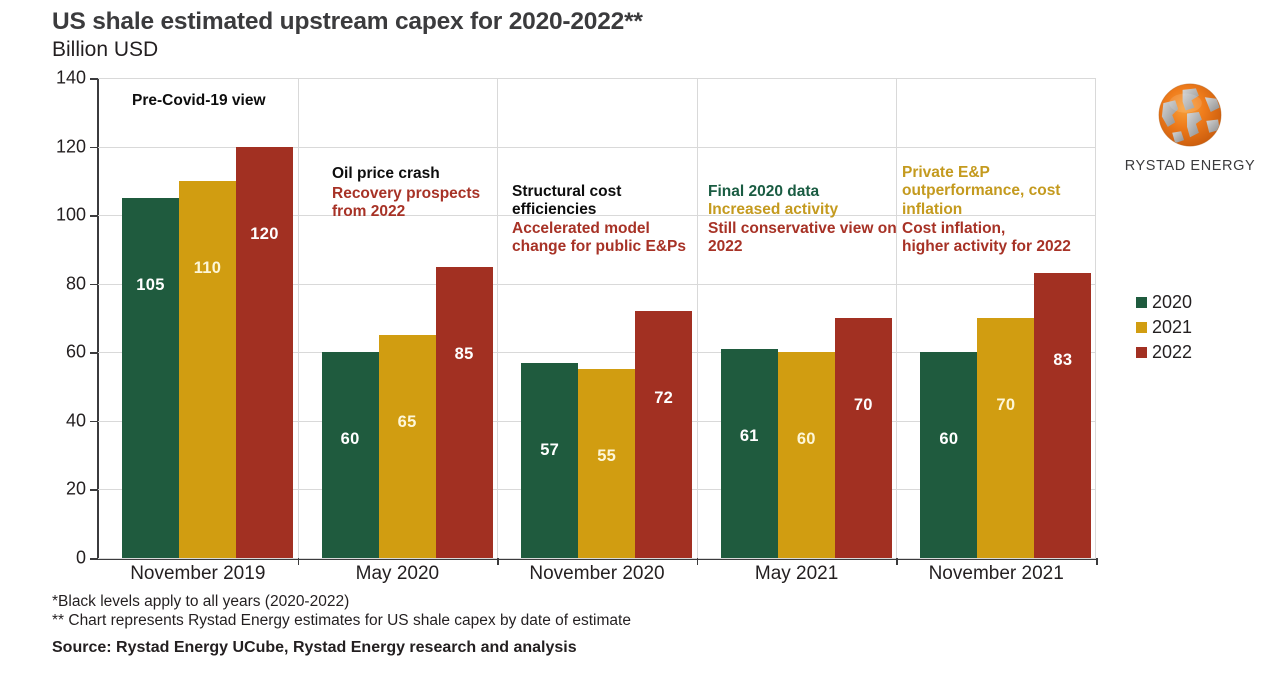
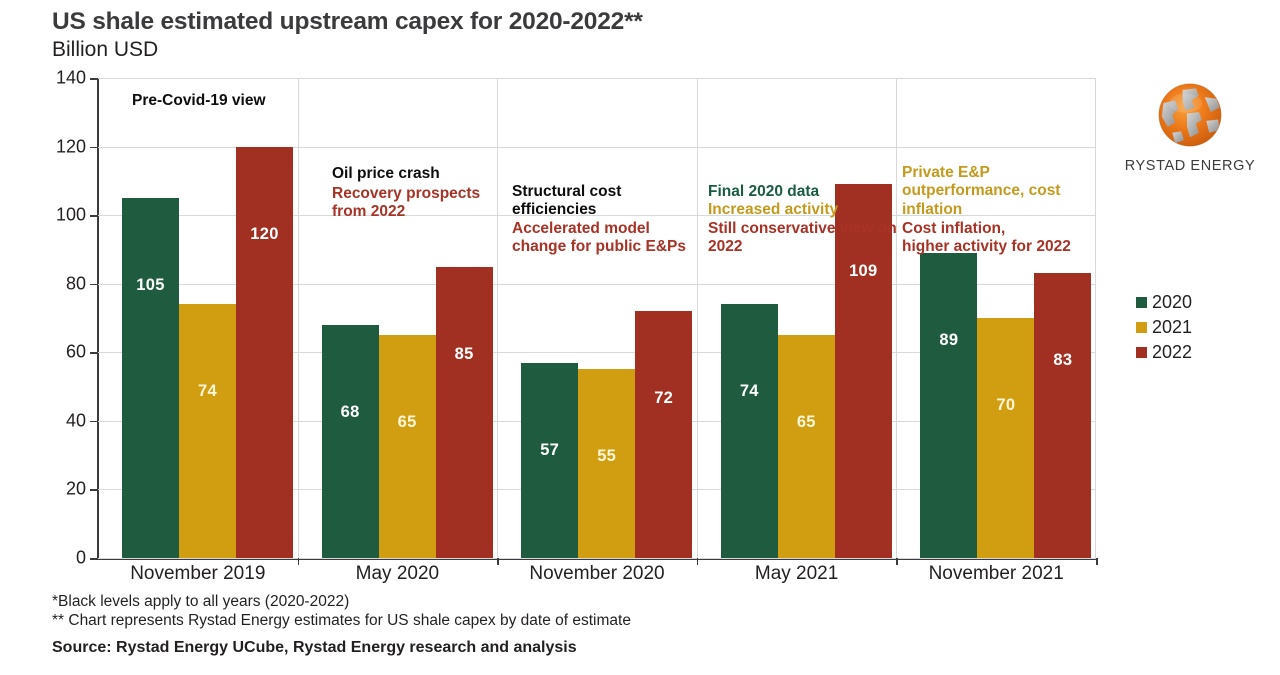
2021/November 2019: 110 -> 74
2020/May 2020: 60 -> 68
2020/May 2021: 61 -> 74
2021/May 2021: 60 -> 65
2022/May 2021: 70 -> 109
2020/November 2021: 60 -> 89
